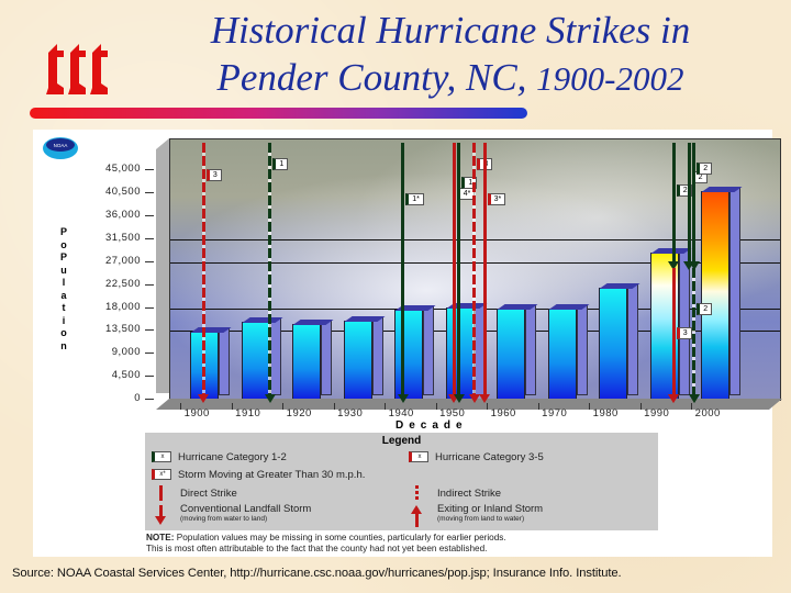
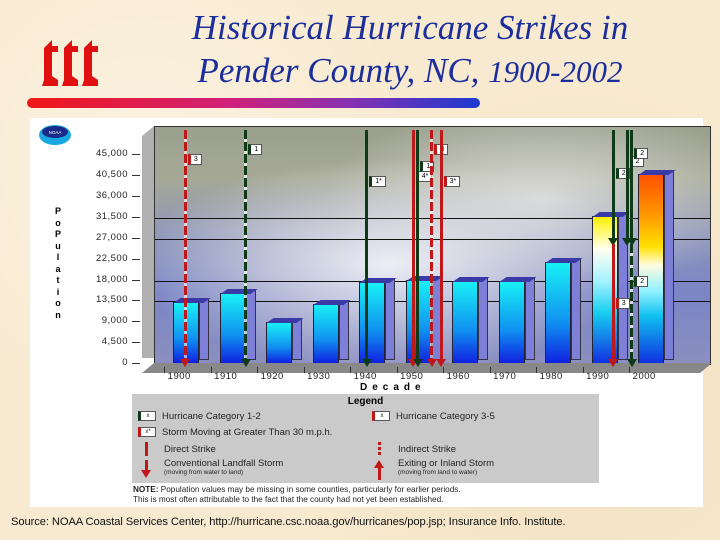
1920: 15000 -> 9000
1930: 16000 -> 13000
1990: 29000 -> 32000
